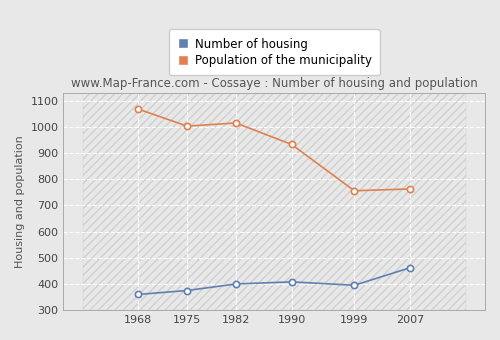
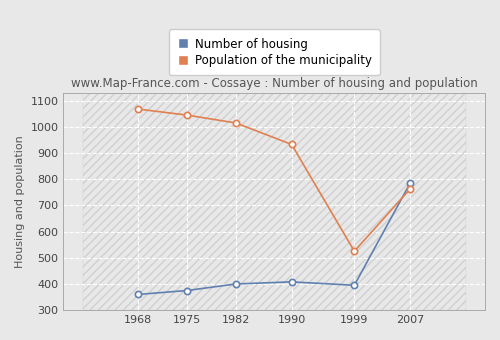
Population of the municipality/1975: 1003 -> 1045
Population of the municipality/1999: 756 -> 525
Number of housing/2007: 462 -> 785
